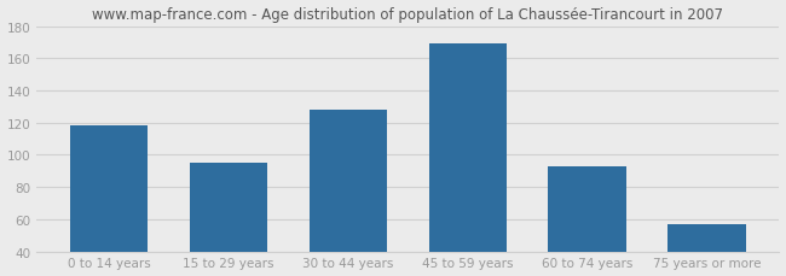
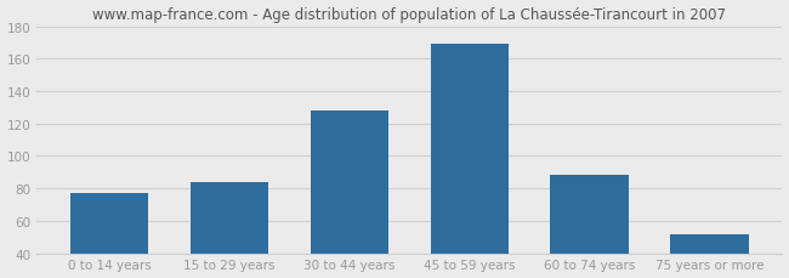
0 to 14 years: 118 -> 77
15 to 29 years: 95 -> 84
60 to 74 years: 93 -> 88
75 years or more: 57 -> 52
